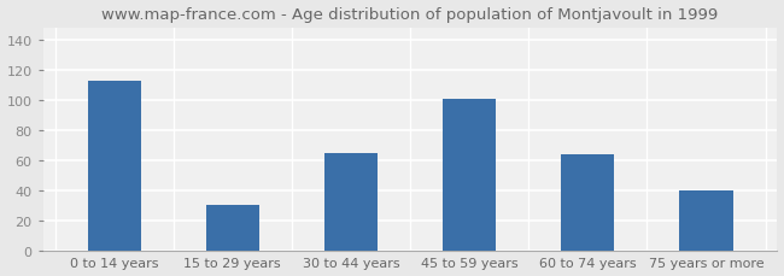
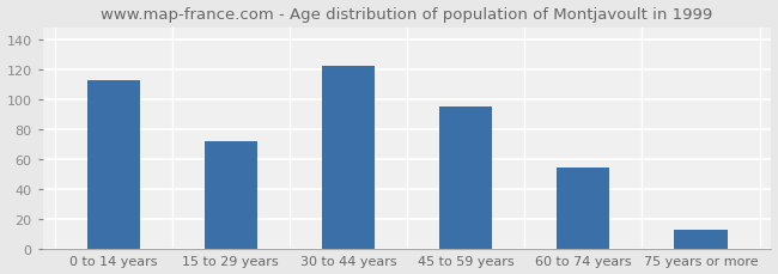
15 to 29 years: 30 -> 72
30 to 44 years: 65 -> 122
45 to 59 years: 101 -> 95
60 to 74 years: 64 -> 54
75 years or more: 40 -> 13
